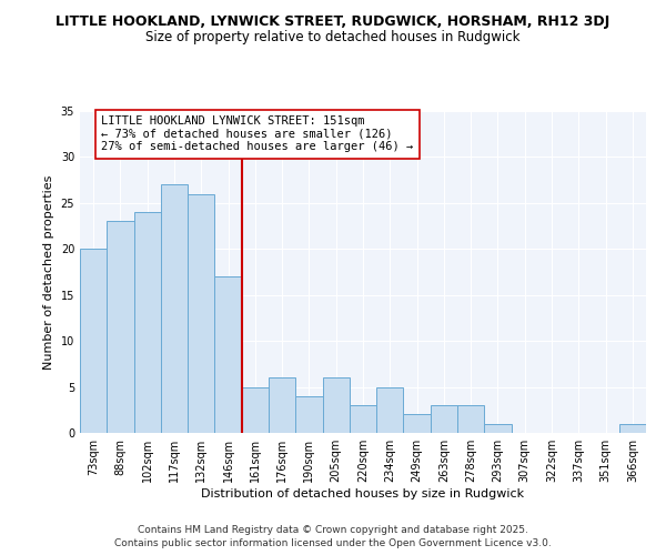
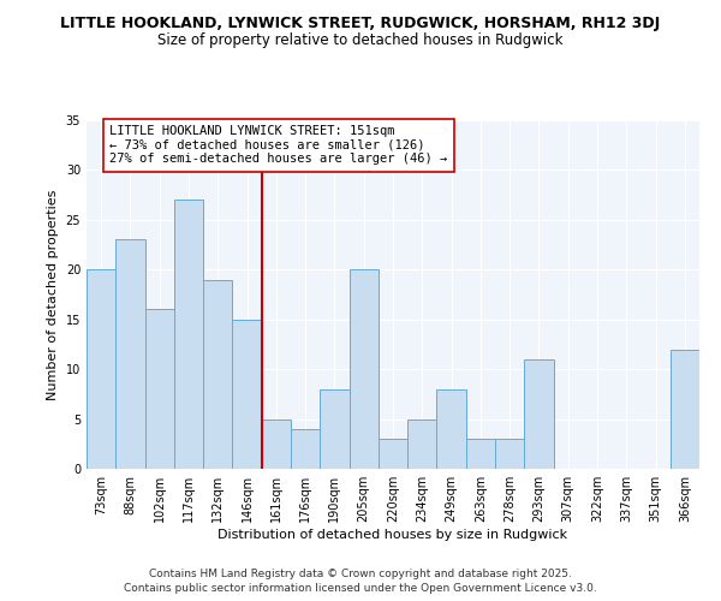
102sqm: 24 -> 16
132sqm: 26 -> 19
146sqm: 17 -> 15
176sqm: 6 -> 4
190sqm: 4 -> 8
205sqm: 6 -> 20
249sqm: 2 -> 8
293sqm: 1 -> 11
366sqm: 1 -> 12
